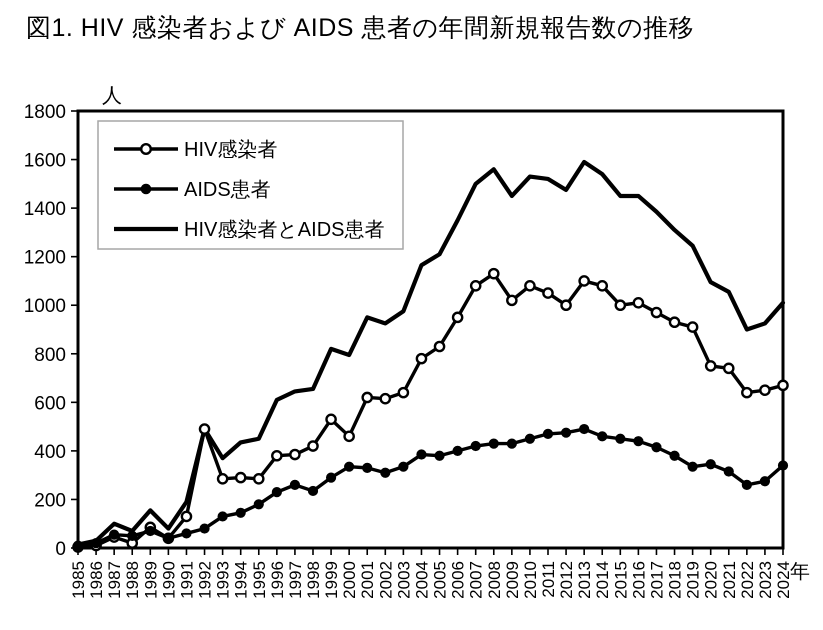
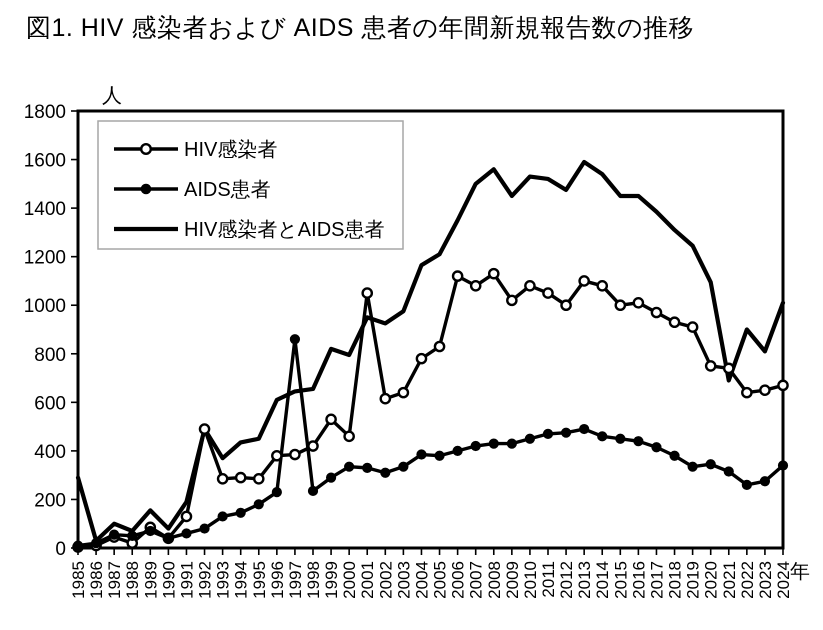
HIV感染者とAIDS患者/1985: 10 -> 290
AIDS患者/1997: 260 -> 860
HIV感染者/2001: 620 -> 1050
HIV感染者/2006: 950 -> 1120
HIV感染者とAIDS患者/2021: 1060 -> 690
HIV感染者とAIDS患者/2023: 920 -> 810
